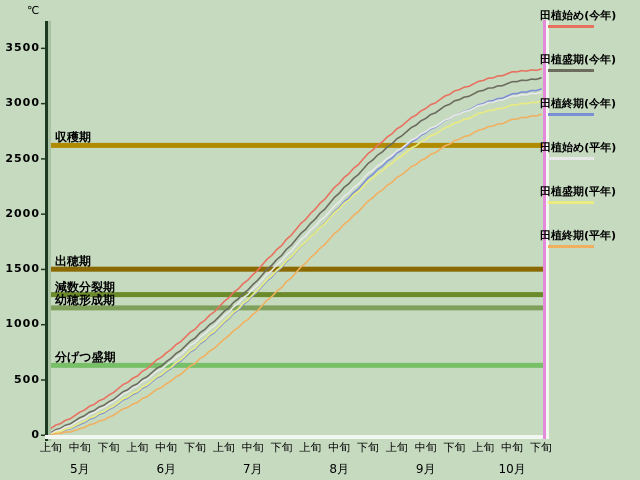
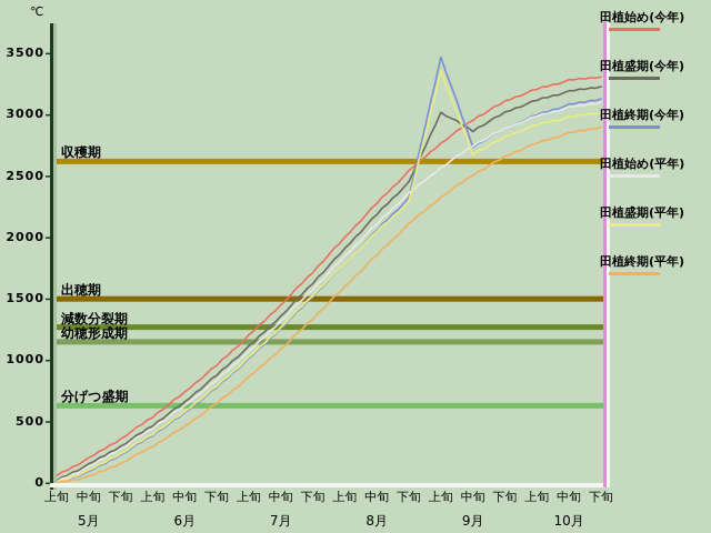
田植盛期(今年)/9月上旬: 2680 -> 3020
田植終期(今年)/9月上旬: 2550 -> 3470
田植盛期(平年)/9月上旬: 2500 -> 3360
